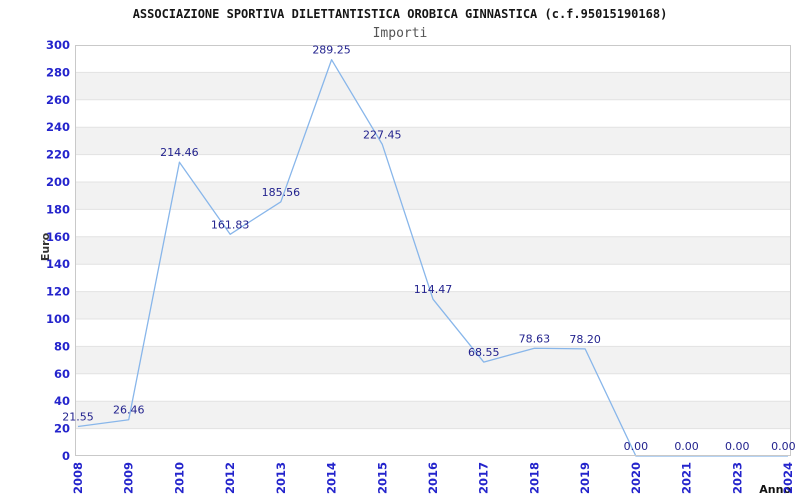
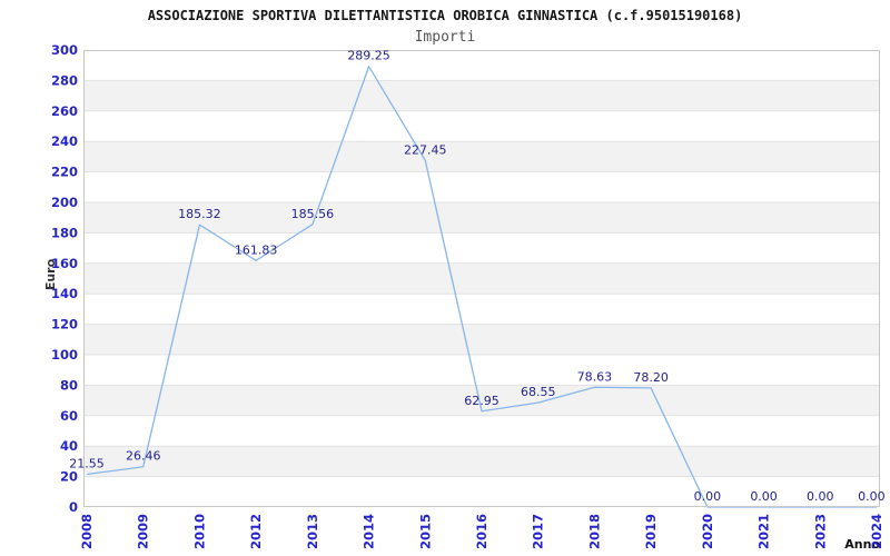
2010: 214.46 -> 185.32
2016: 114.47 -> 62.95
